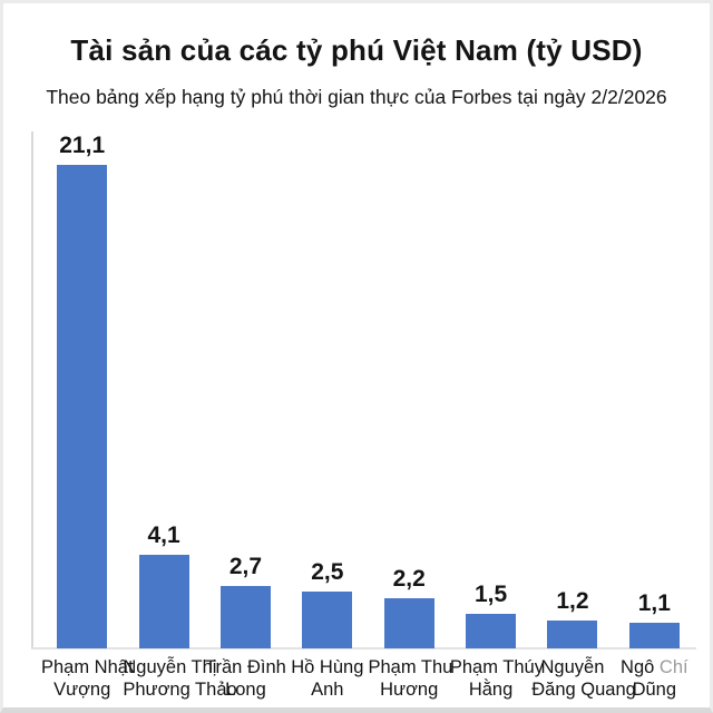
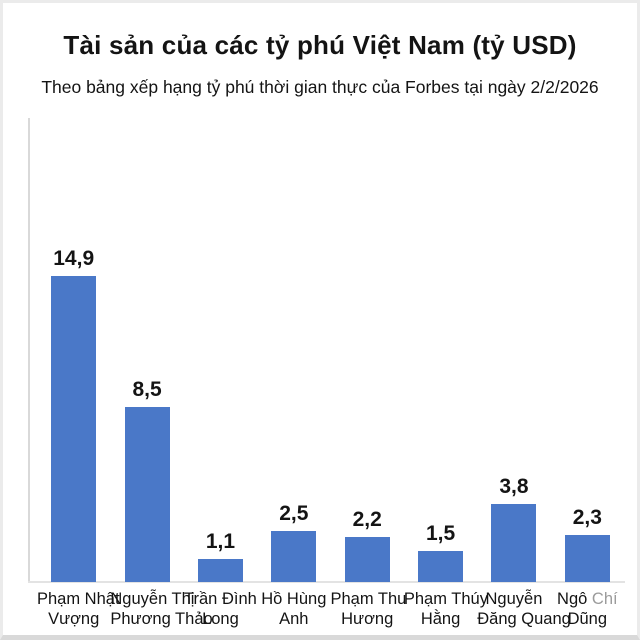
Phạm Nhật Vượng: 21,1 -> 14,9
Nguyễn Thị Phương Thảo: 4,1 -> 8,5
Trần Đình Long: 2,7 -> 1,1
Nguyễn Đăng Quang: 1,2 -> 3,8
Ngô Chí Dũng: 1,1 -> 2,3
